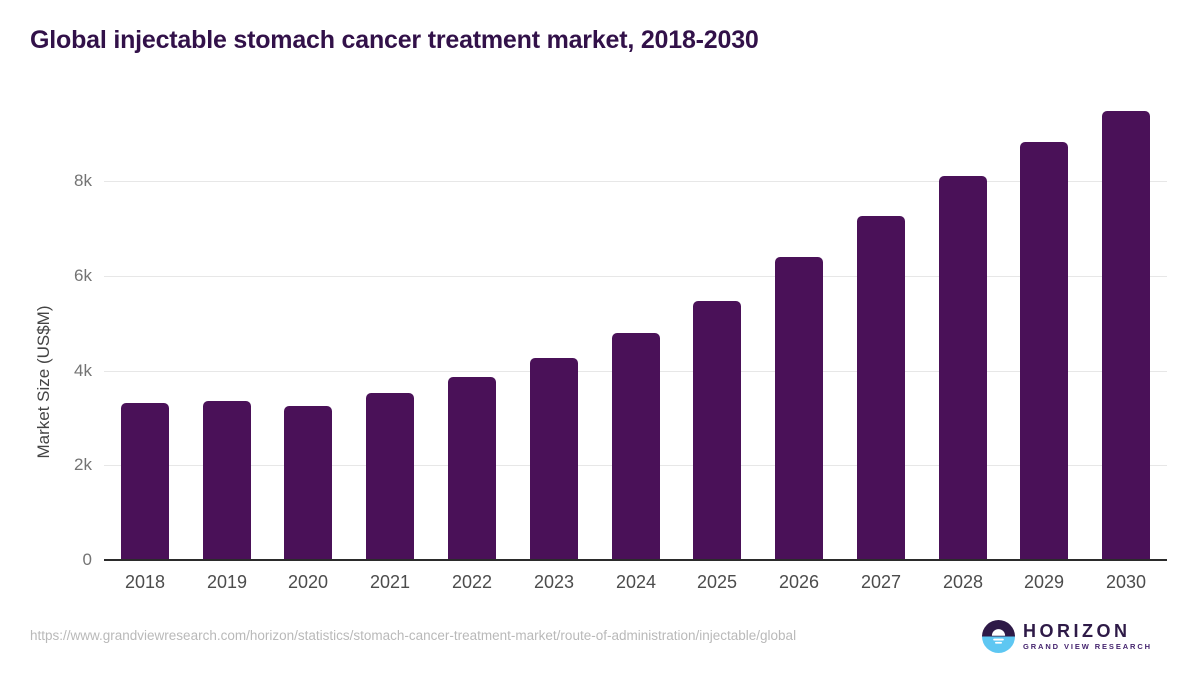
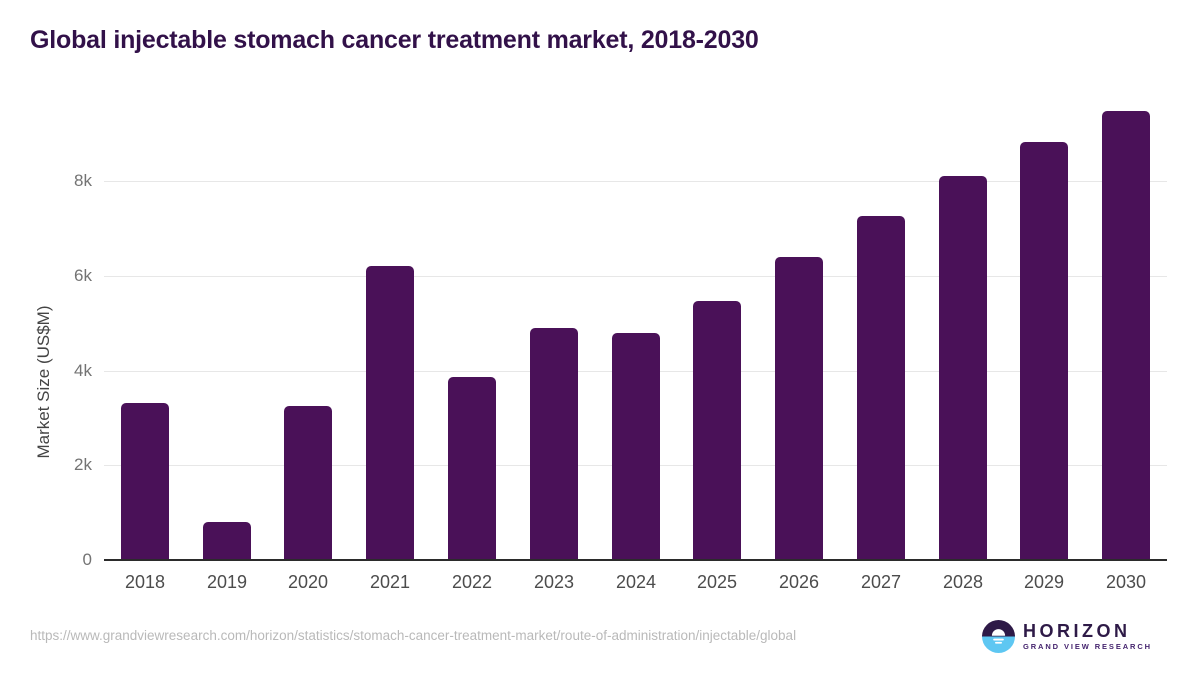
2019: 3.4k -> 0.8k
2021: 3.5k -> 6.2k
2023: 4.3k -> 4.9k
